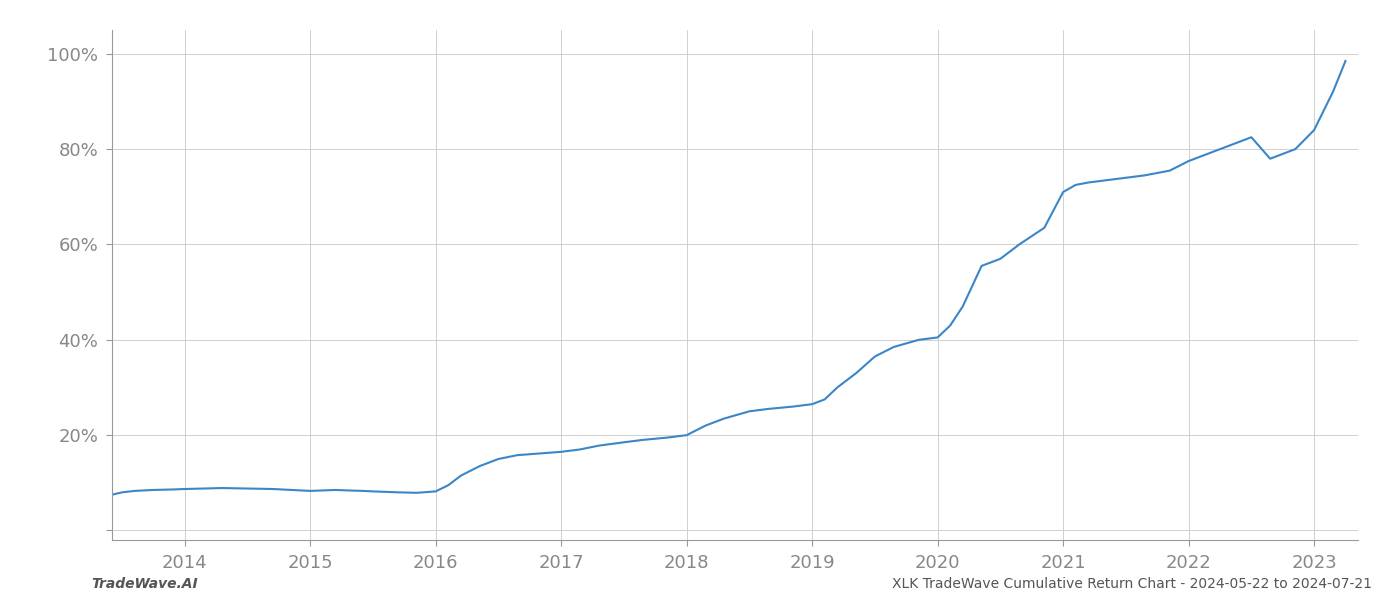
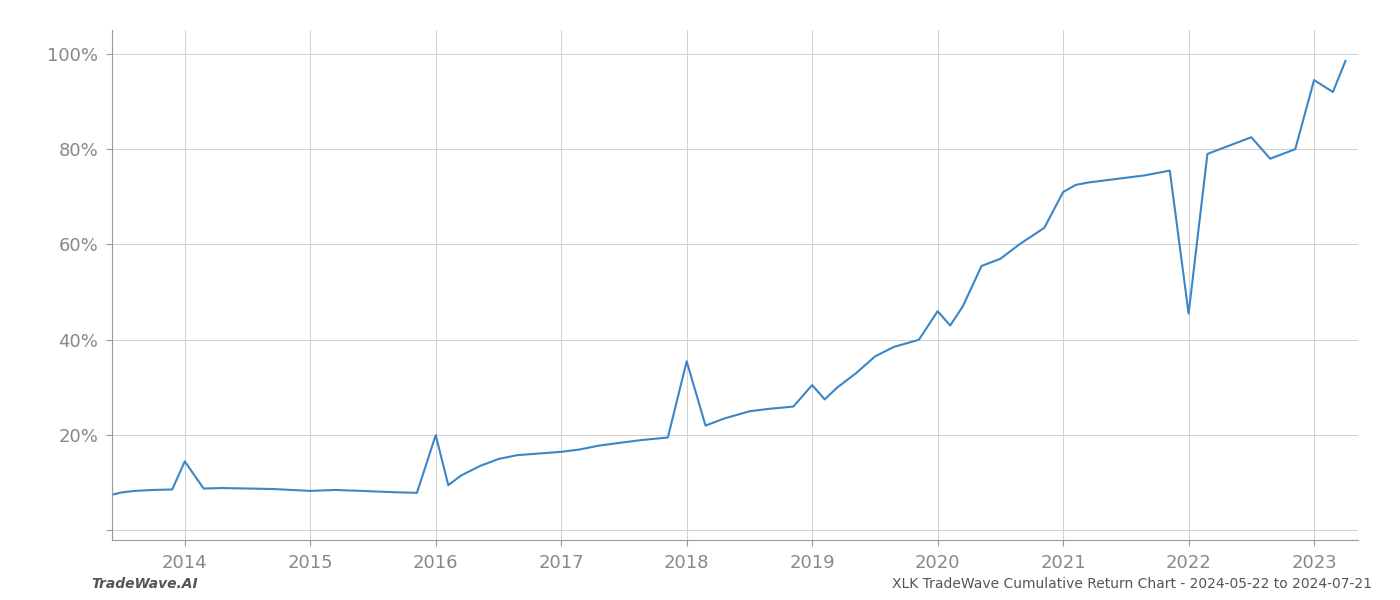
2014: 8.7% -> 14.5%
2016: 8.2% -> 20.0%
2018: 20.0% -> 35.5%
2019: 26.5% -> 30.5%
2020: 40.5% -> 46.0%
2022: 77.5% -> 45.5%
2023: 84.0% -> 94.5%
